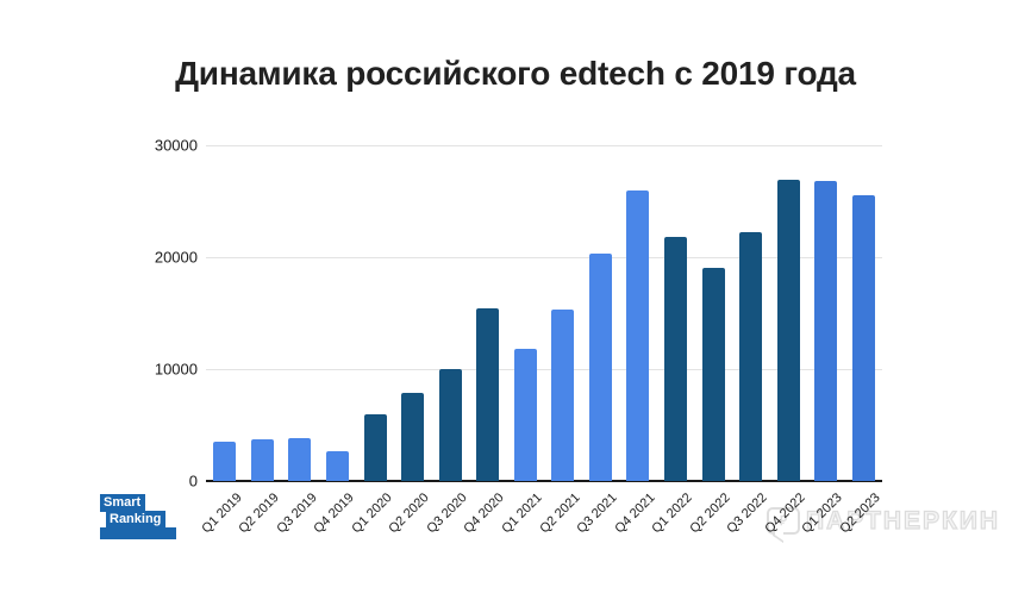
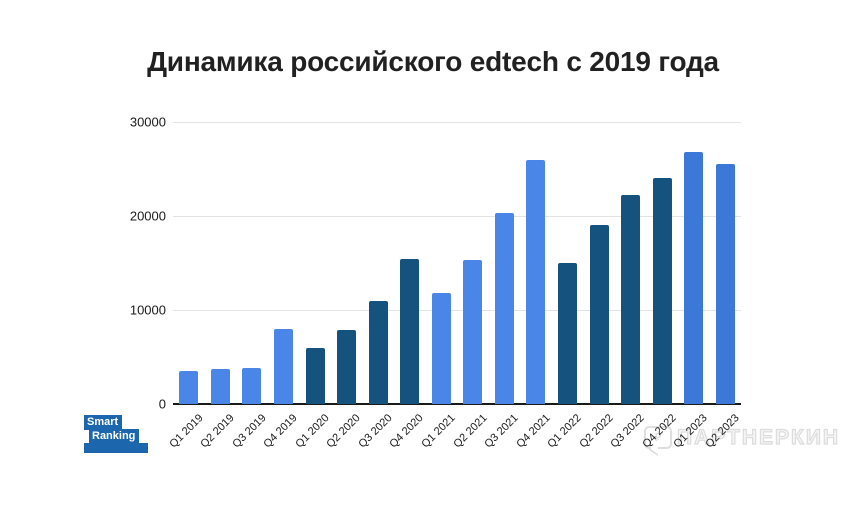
Q4 2019: 3000 -> 8000
Q3 2020: 10000 -> 11000
Q1 2022: 22000 -> 15000
Q4 2022: 27000 -> 24000
